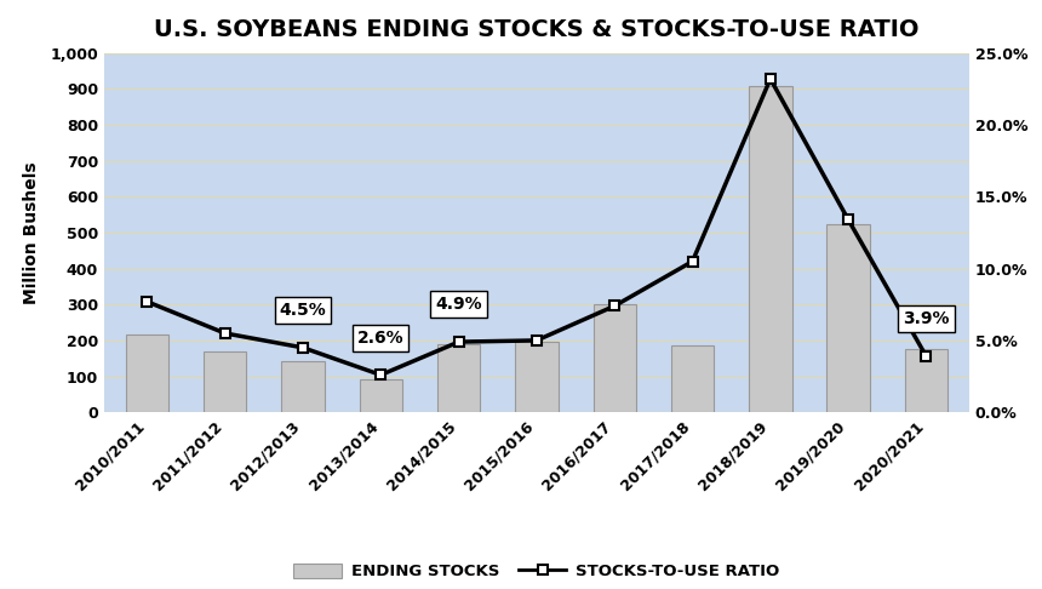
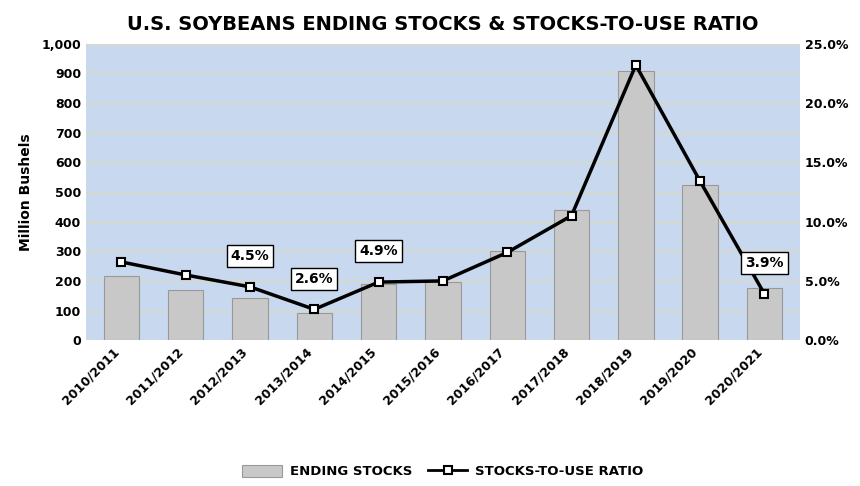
STOCKS-TO-USE RATIO/2010/2011: 7.7% -> 6.6%
ENDING STOCKS/2017/2018: 185 -> 438
